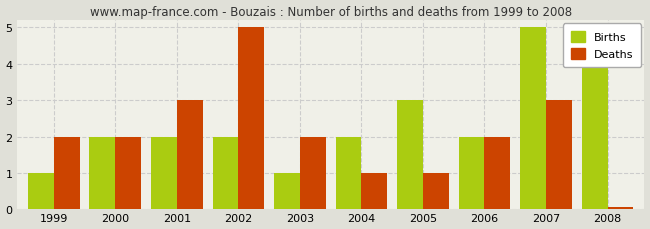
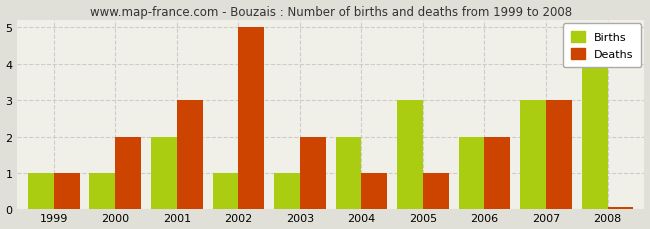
Deaths/1999: 2.00 -> 1.00
Births/2000: 2 -> 1
Births/2002: 2 -> 1
Births/2007: 5 -> 3
